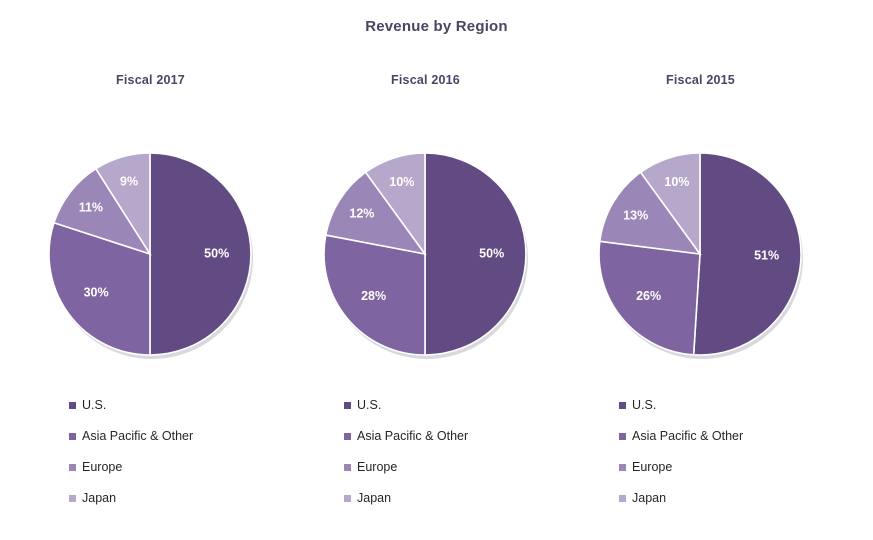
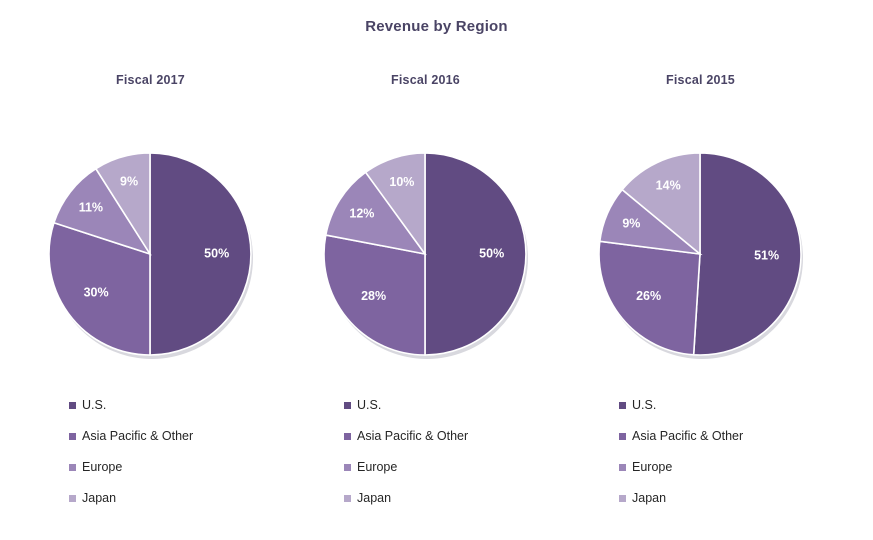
Fiscal 2015/Europe: 13% -> 9%
Fiscal 2015/Japan: 10% -> 14%
